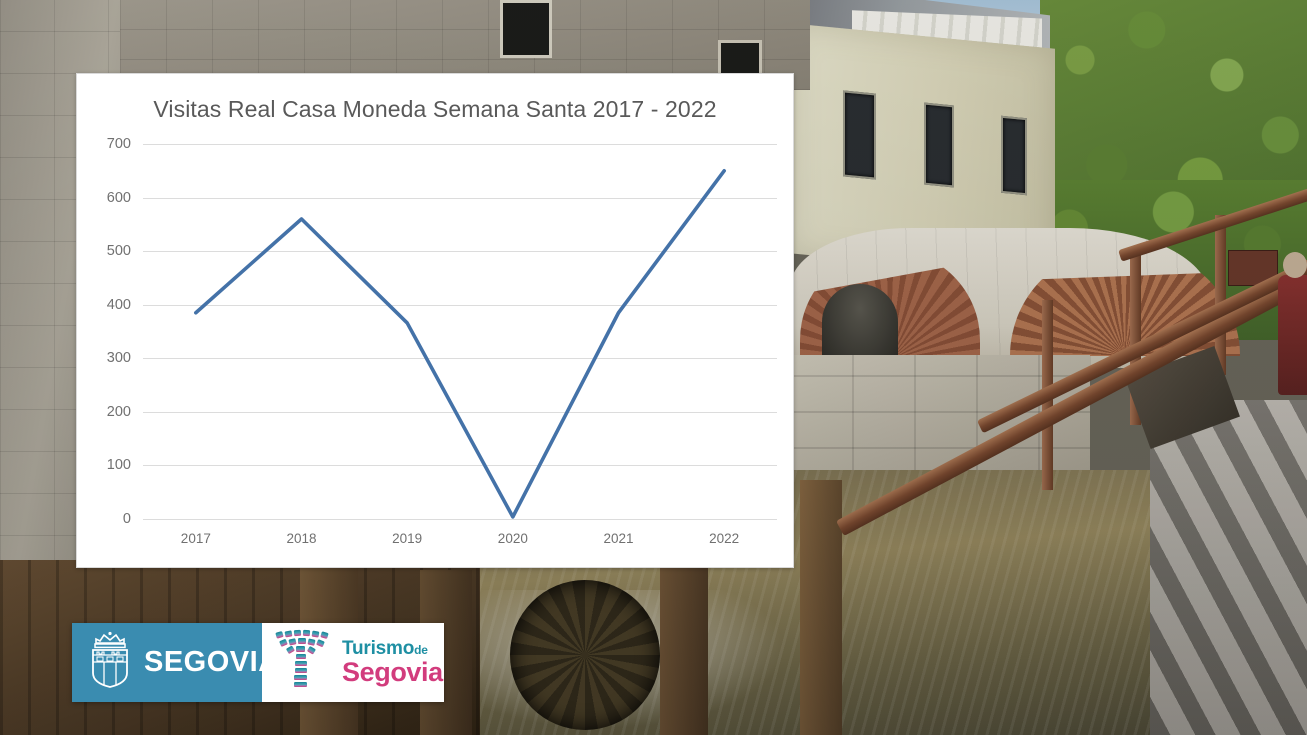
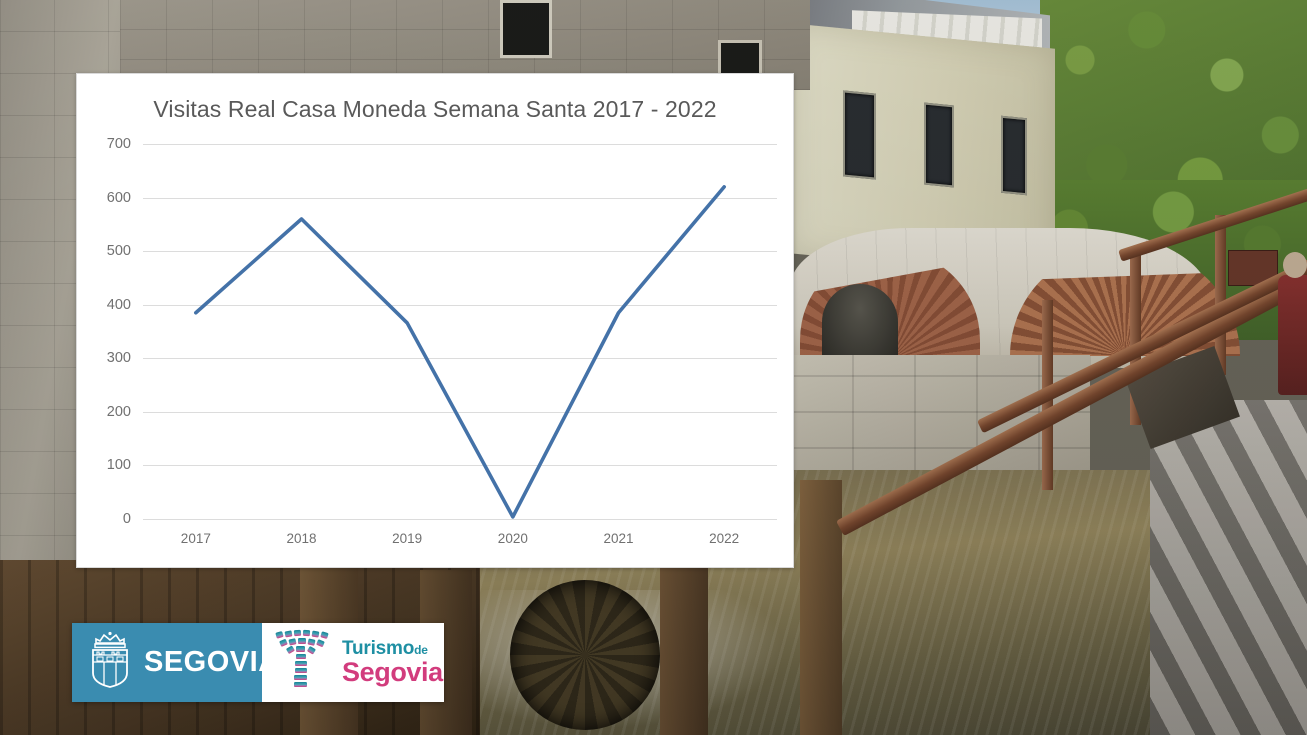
2022: 650 -> 620
